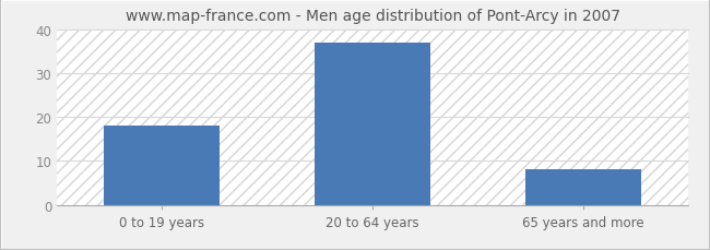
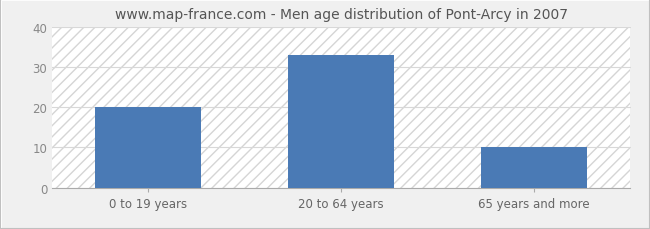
0 to 19 years: 18 -> 20
20 to 64 years: 37 -> 33
65 years and more: 8 -> 10
